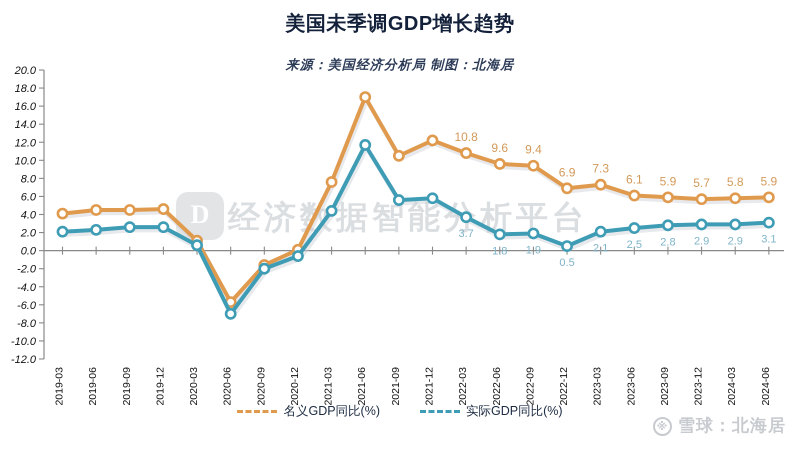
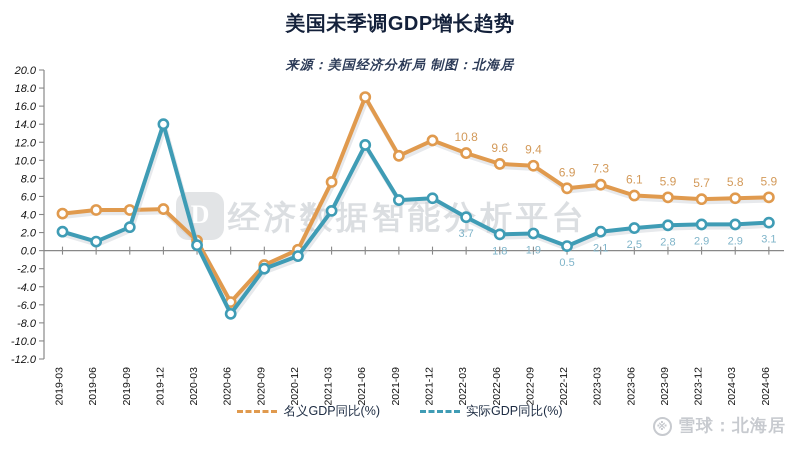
实际GDP同比(%)/2019-06: 2 -> 1
实际GDP同比(%)/2019-12: 3 -> 14
